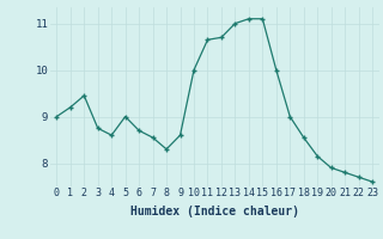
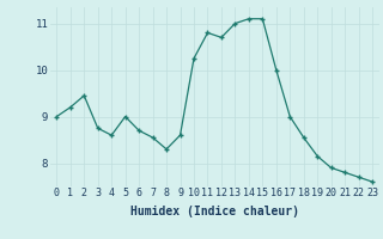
10: 10.00 -> 10.25
11: 10.65 -> 10.80
